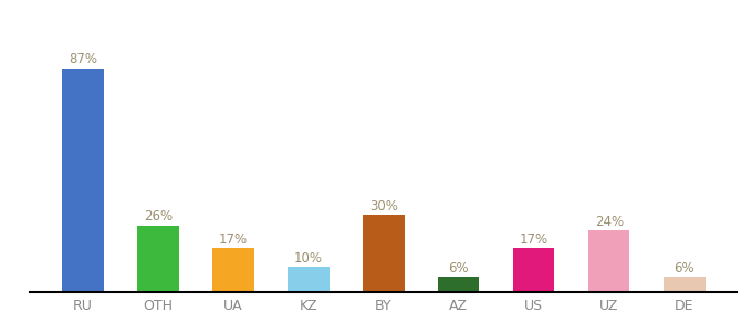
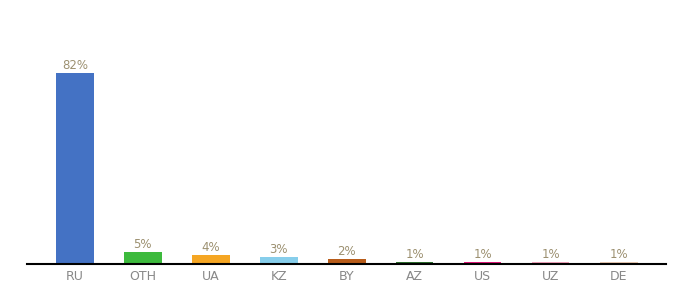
RU: 87% -> 82%
OTH: 26% -> 5%
UA: 17% -> 4%
KZ: 10% -> 3%
BY: 30% -> 2%
AZ: 6% -> 1%
US: 17% -> 1%
UZ: 24% -> 1%
DE: 6% -> 1%
